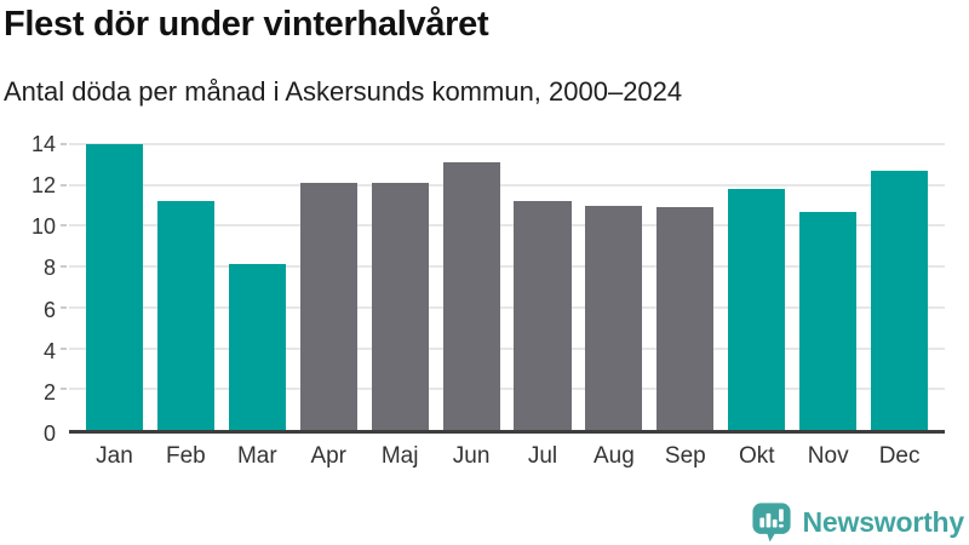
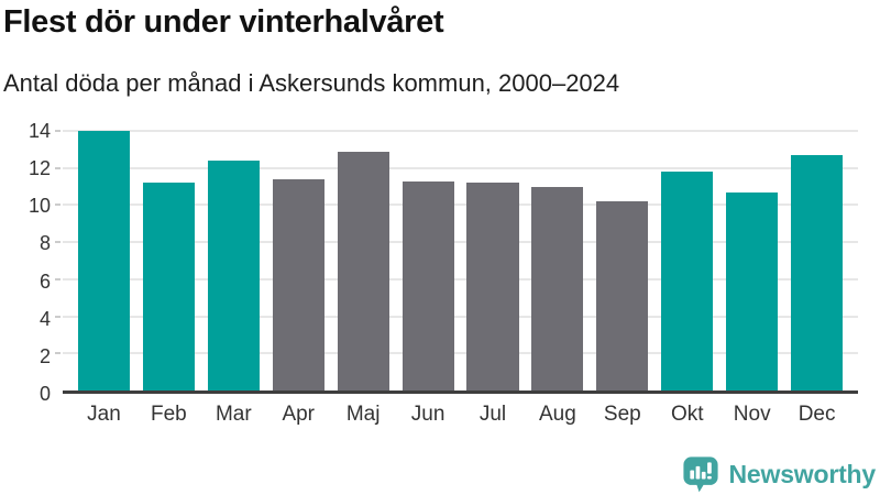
Mar: 8.1 -> 12.4
Apr: 12.1 -> 11.4
Maj: 12.1 -> 12.9
Jun: 13.1 -> 11.3
Sep: 10.9 -> 10.2
